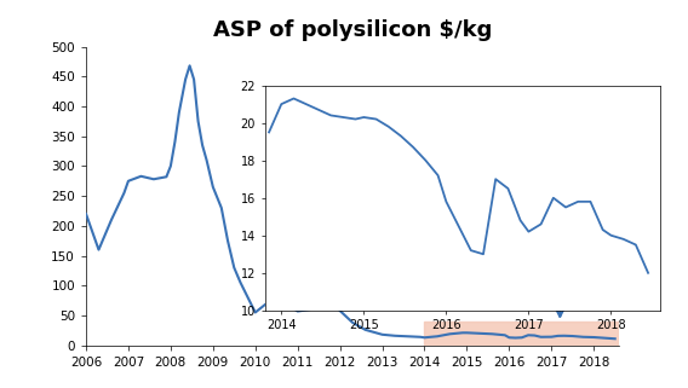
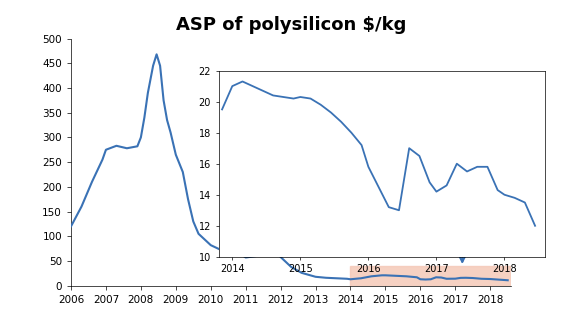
ASP of polysilicon $/kg/2006: 220 -> 120
ASP of polysilicon $/kg/2010: 55 -> 82
